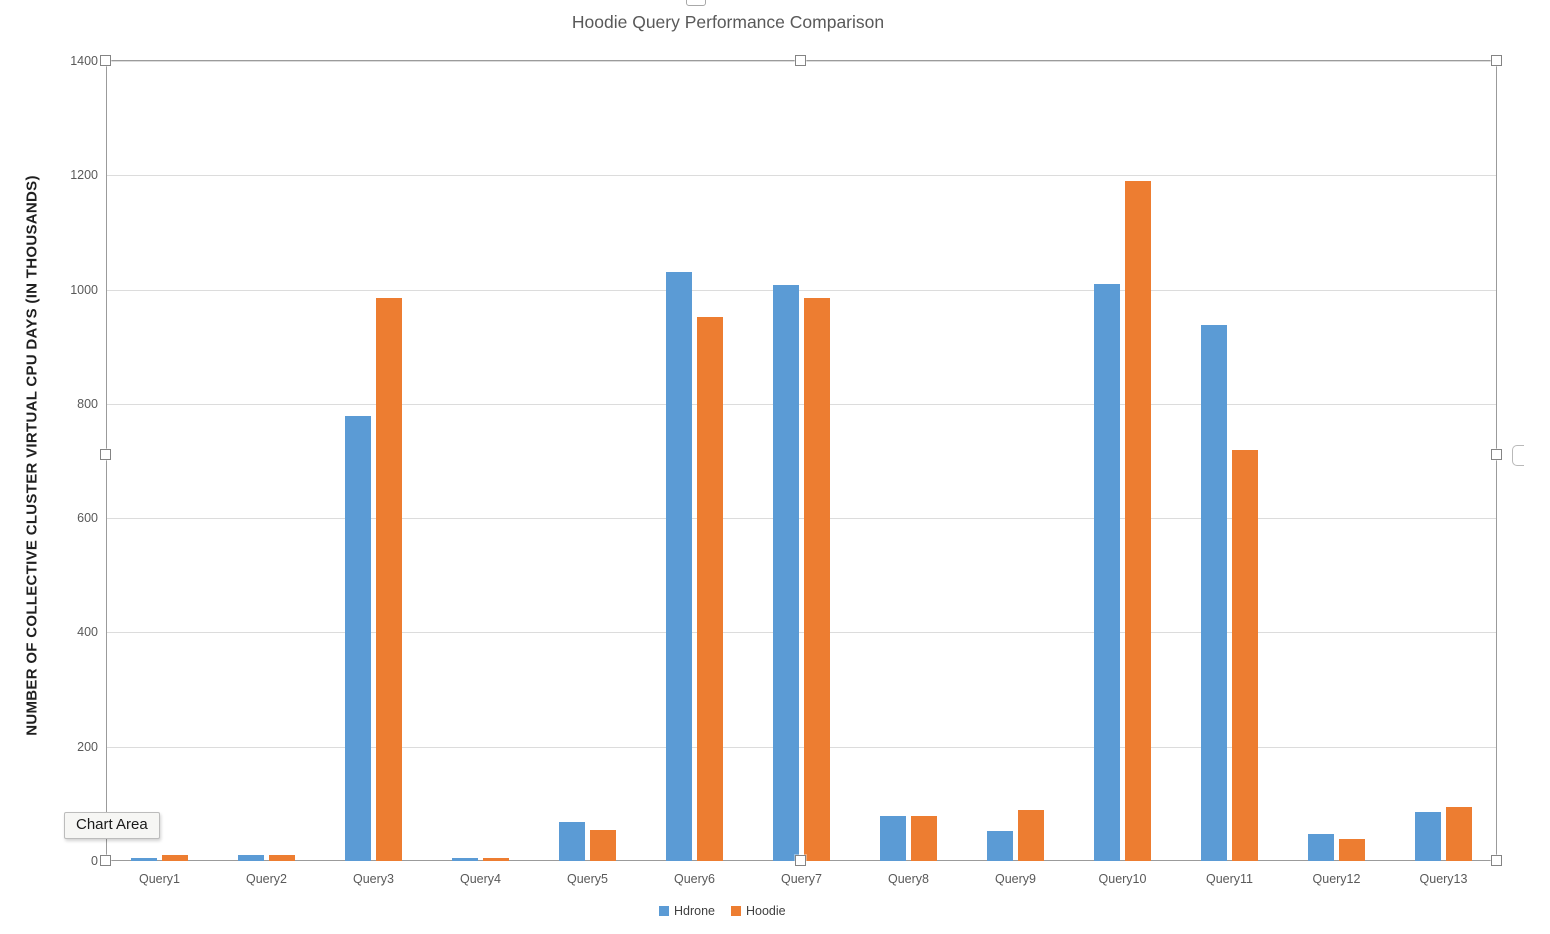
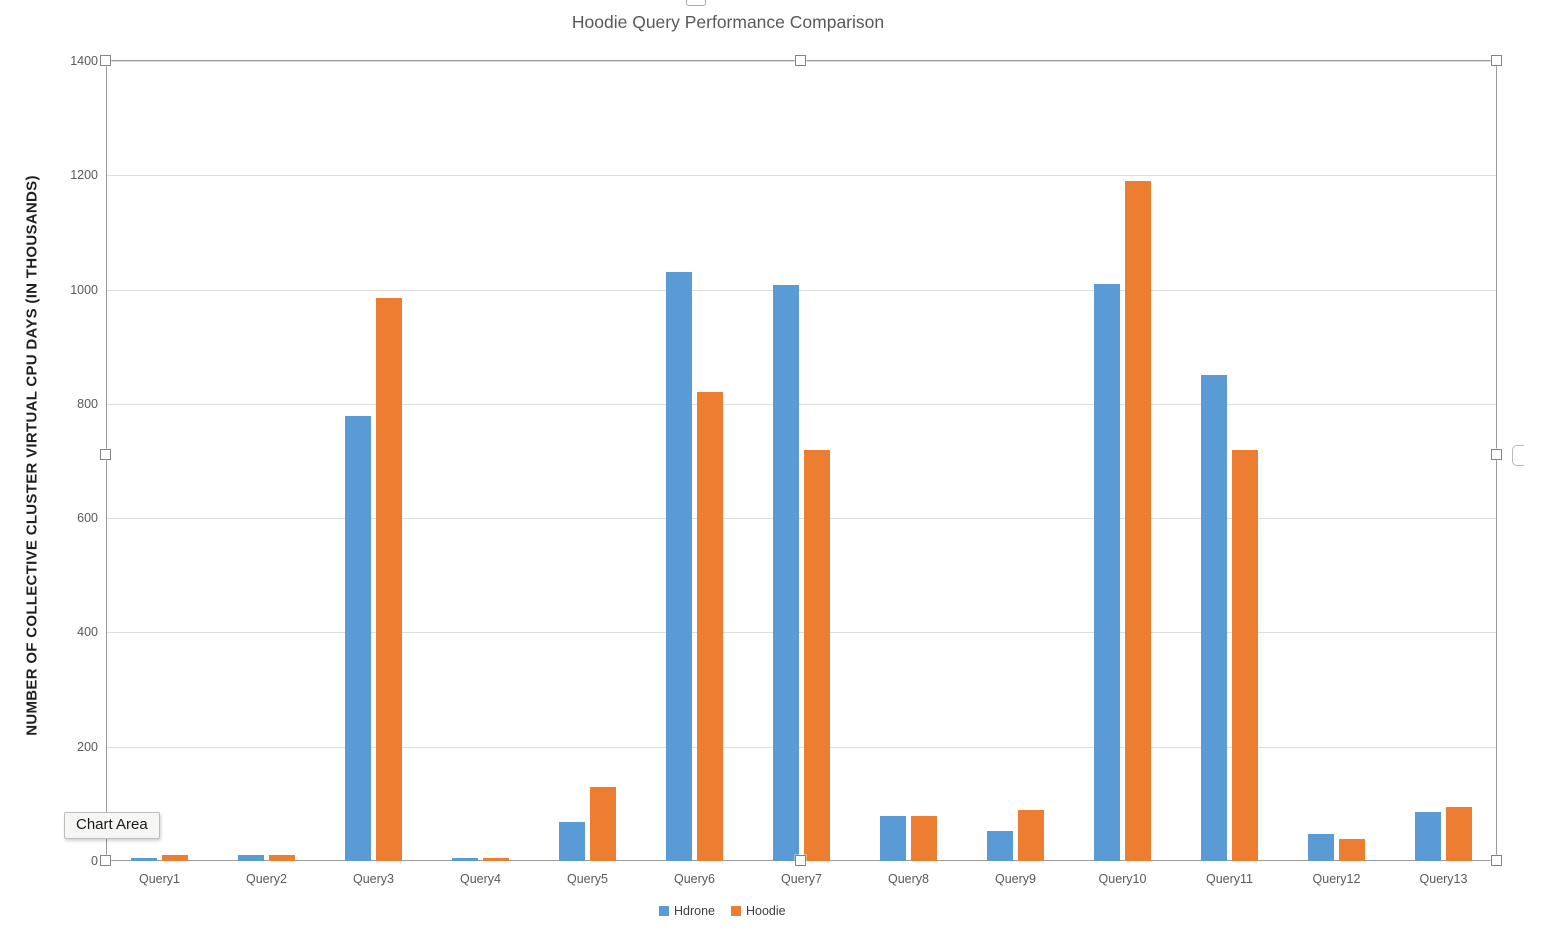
Hoodie/Query5: 60 -> 130
Hoodie/Query6: 950 -> 820
Hoodie/Query7: 990 -> 720
Hdrone/Query11: 940 -> 850
